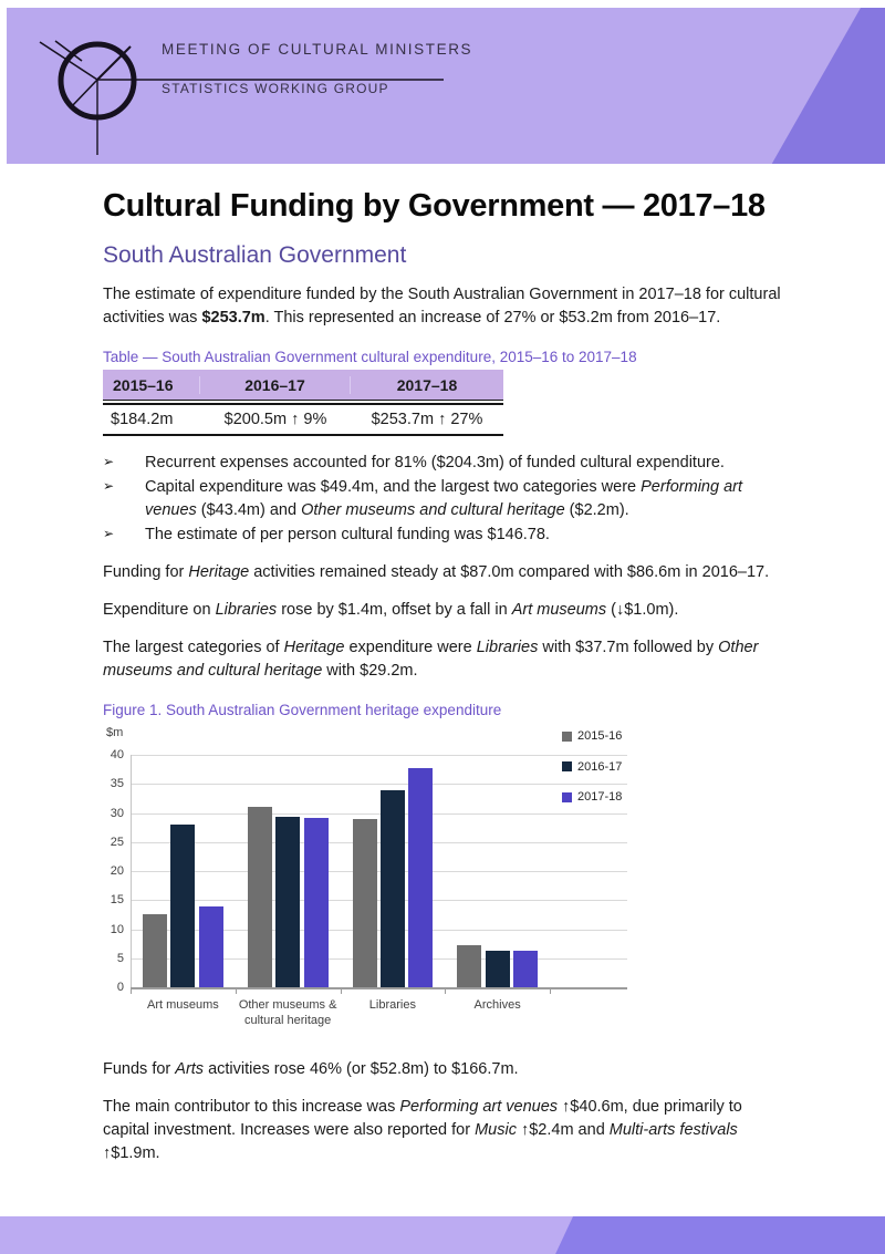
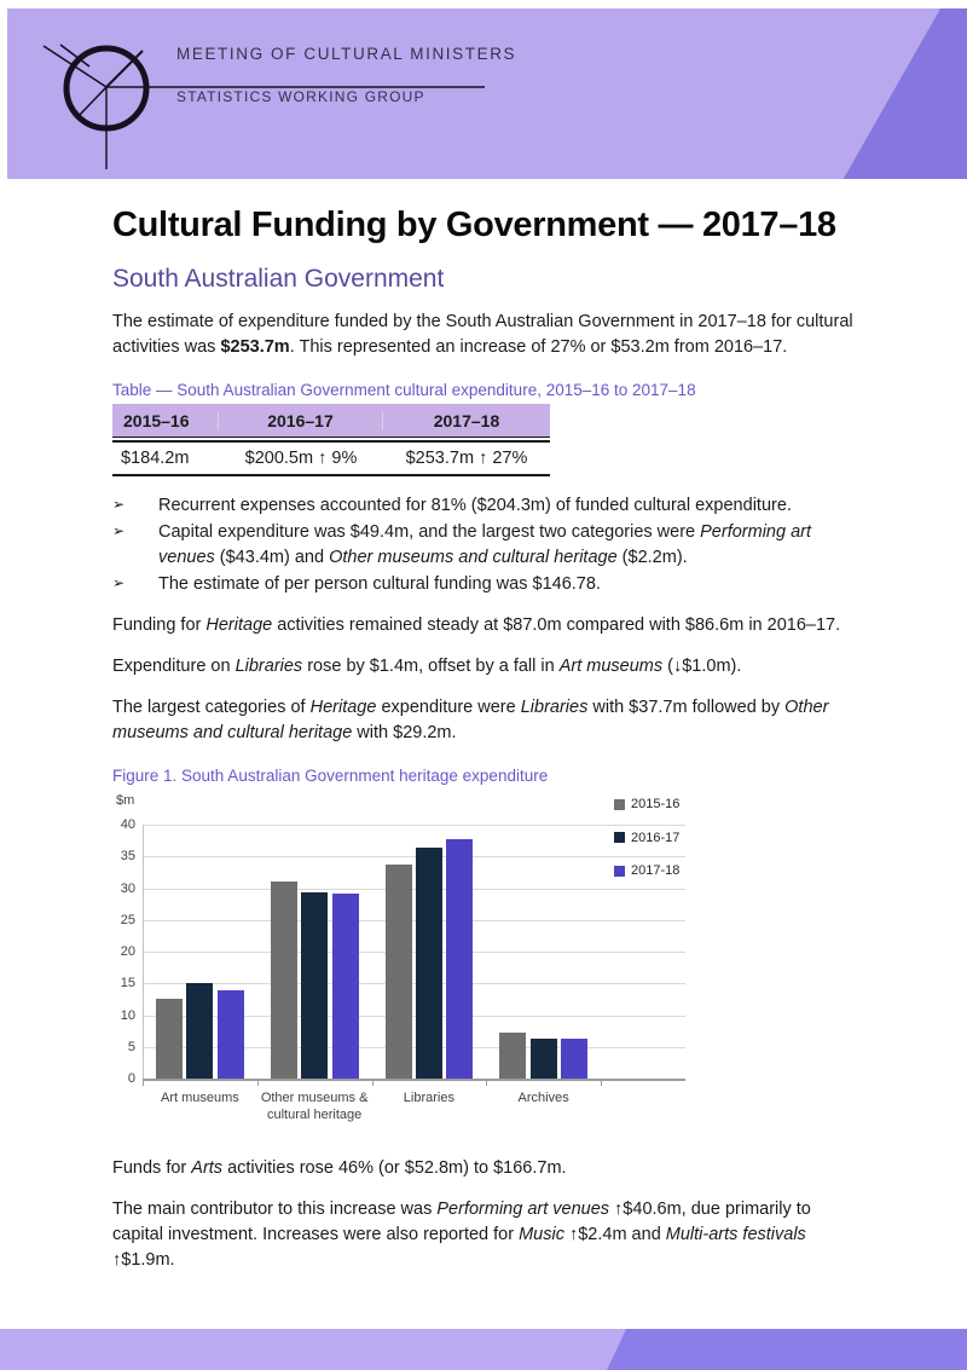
2016-17/Art museums: 28 -> 15
2015-16/Libraries: 29 -> 34
2016-17/Libraries: 34 -> 36
